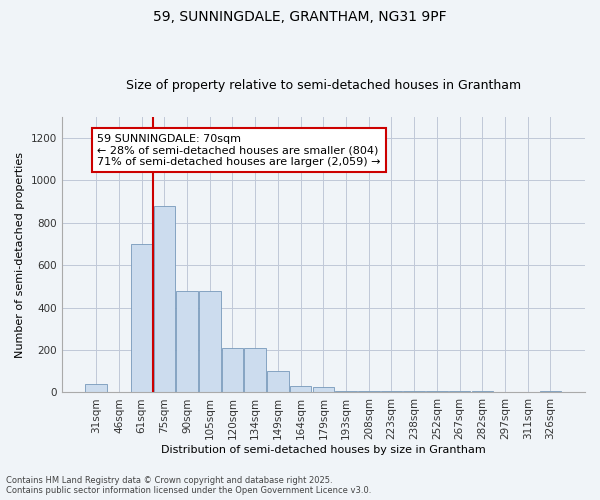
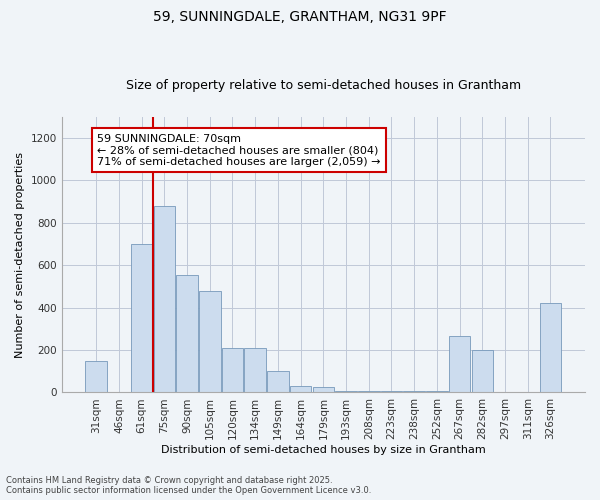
31sqm: 40 -> 150
90sqm: 480 -> 555
267sqm: 5 -> 265
282sqm: 5 -> 200
326sqm: 5 -> 420
